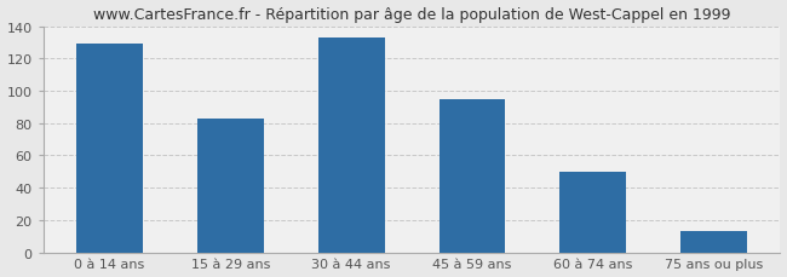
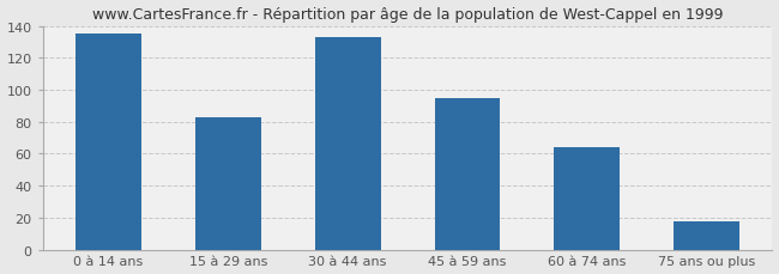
0 à 14 ans: 129 -> 135
60 à 74 ans: 50 -> 64
75 ans ou plus: 13 -> 18
